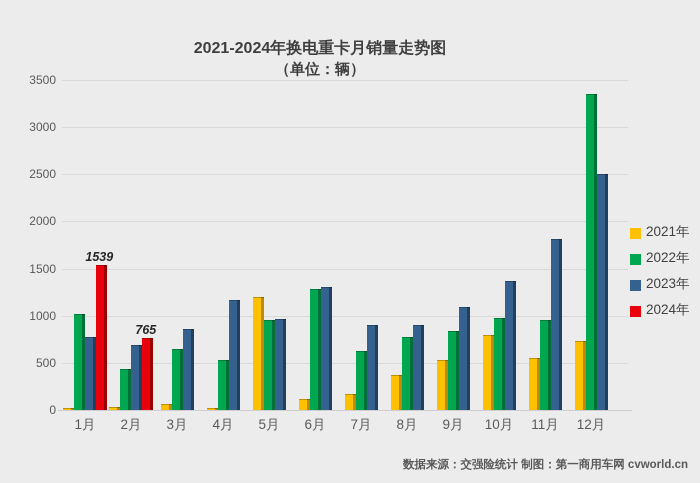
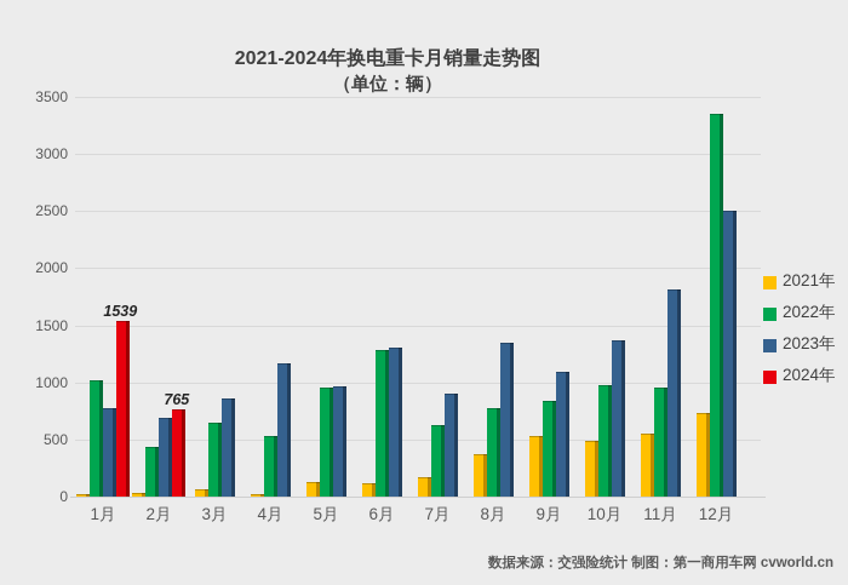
2021年/5月: 1200 -> 100
2023年/8月: 900 -> 1300
2021年/10月: 800 -> 500
